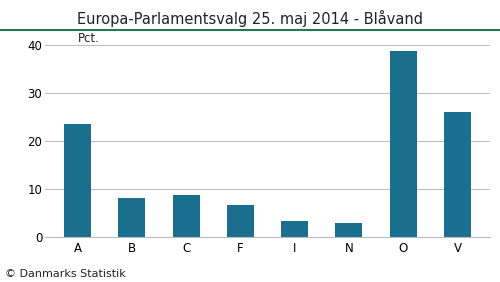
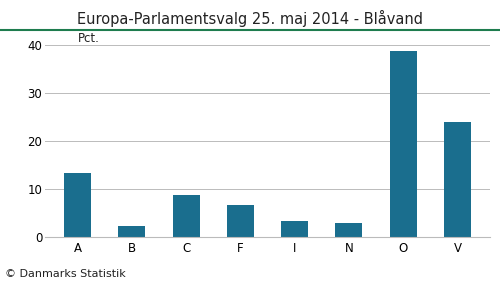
A: 23.5 -> 13.3
B: 8.0 -> 2.2
V: 26.0 -> 24.0
